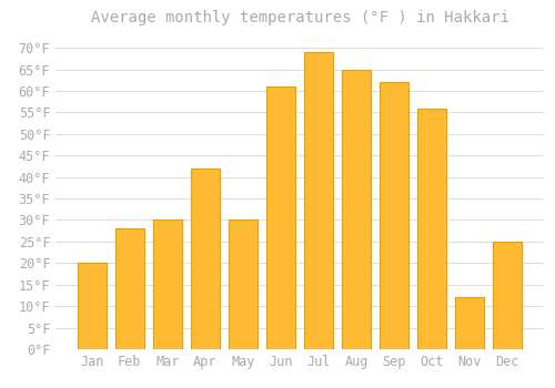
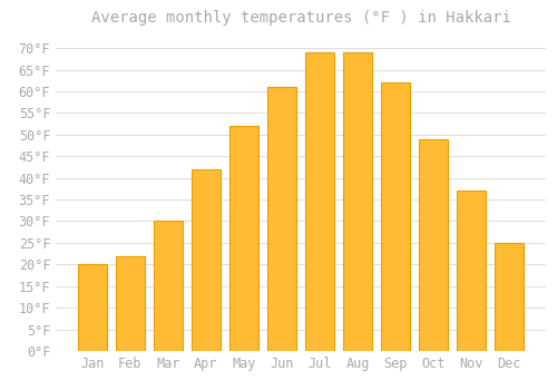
Feb: 28°F -> 22°F
May: 30°F -> 52°F
Aug: 65°F -> 69°F
Oct: 56°F -> 49°F
Nov: 12°F -> 37°F
